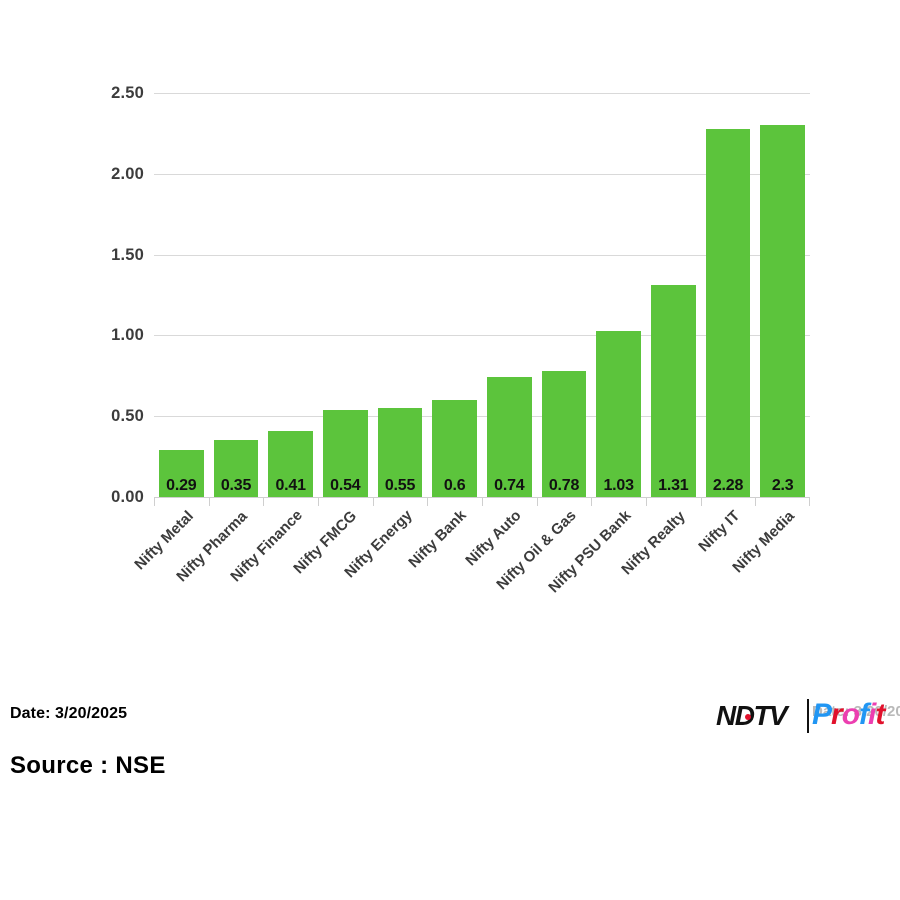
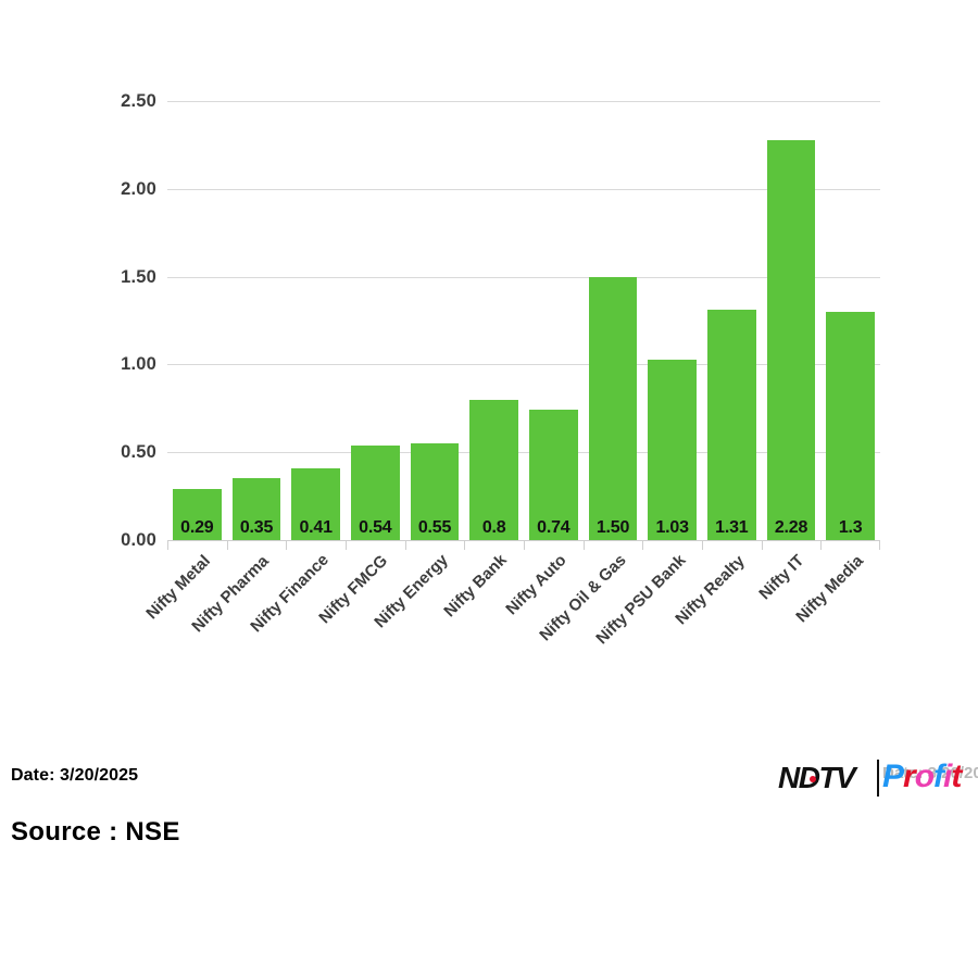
Nifty Bank: 0.6 -> 0.8
Nifty Oil & Gas: 0.78 -> 1.50
Nifty Media: 2.3 -> 1.3
